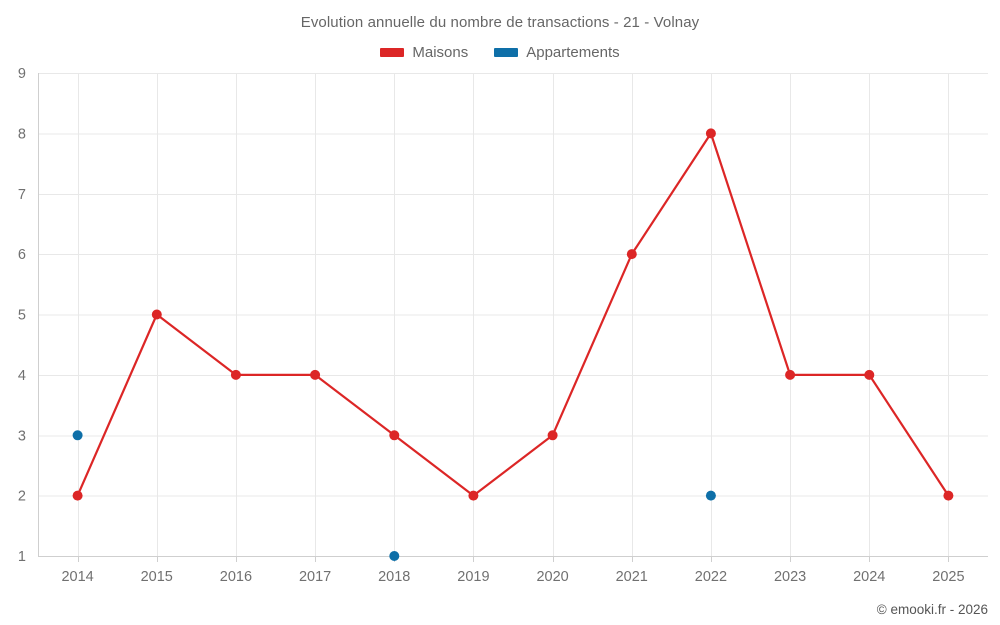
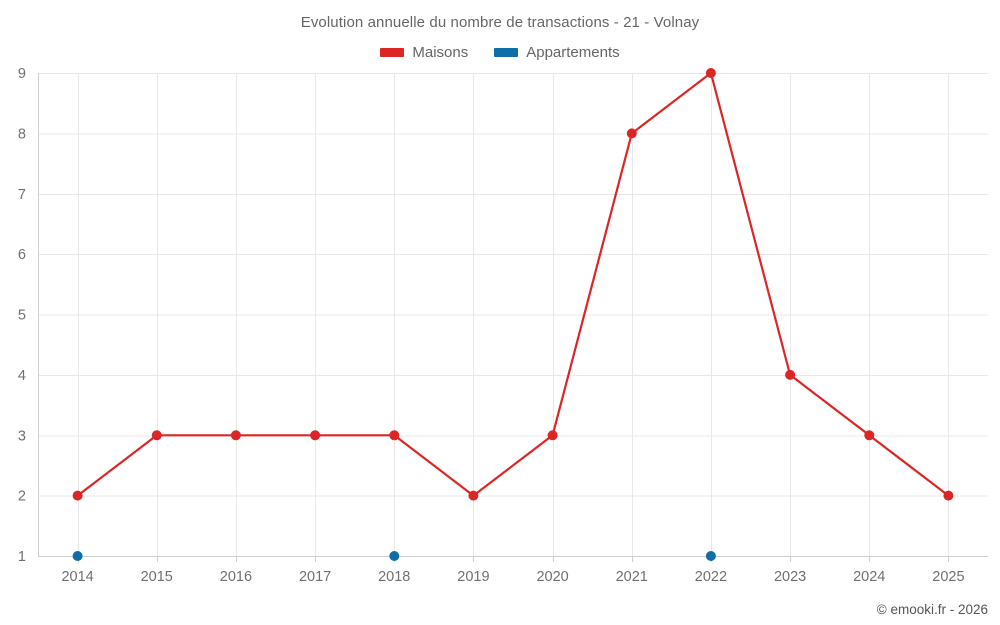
Appartements/2014: 3 -> 1
Maisons/2015: 5 -> 3
Maisons/2016: 4 -> 3
Maisons/2017: 4 -> 3
Maisons/2021: 6 -> 8
Maisons/2022: 8 -> 9
Appartements/2022: 2 -> 1
Maisons/2024: 4 -> 3
